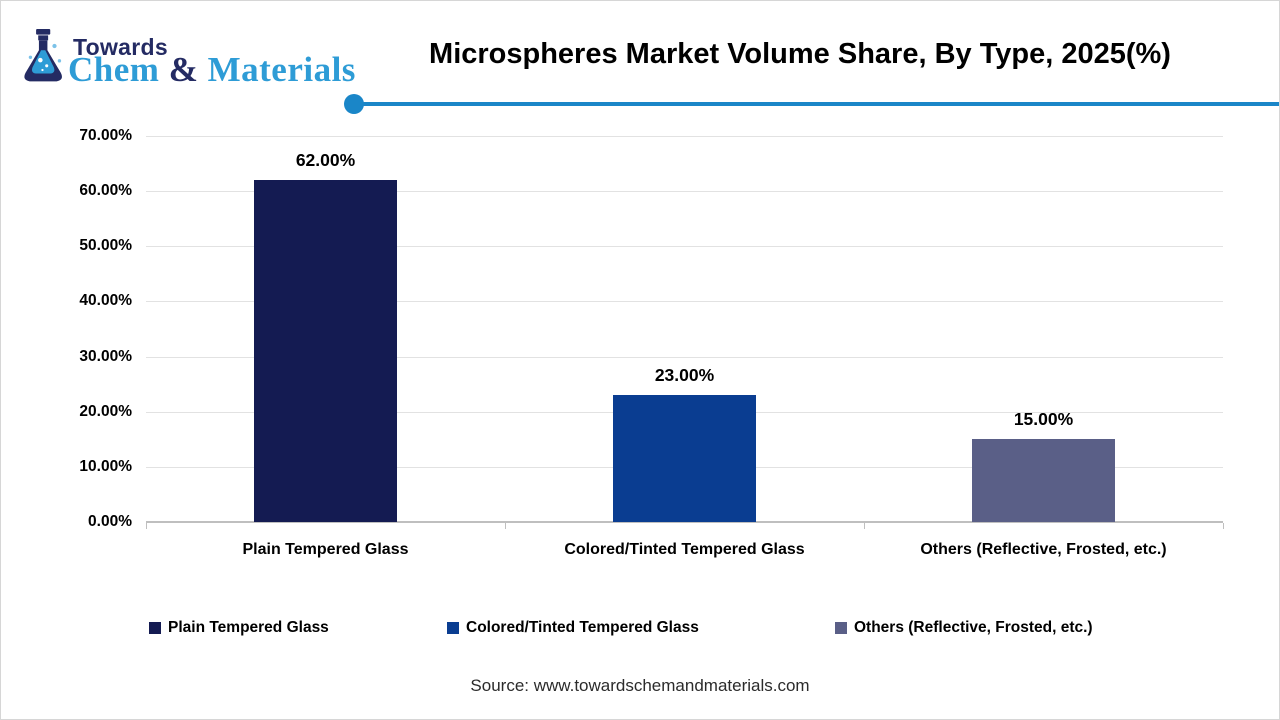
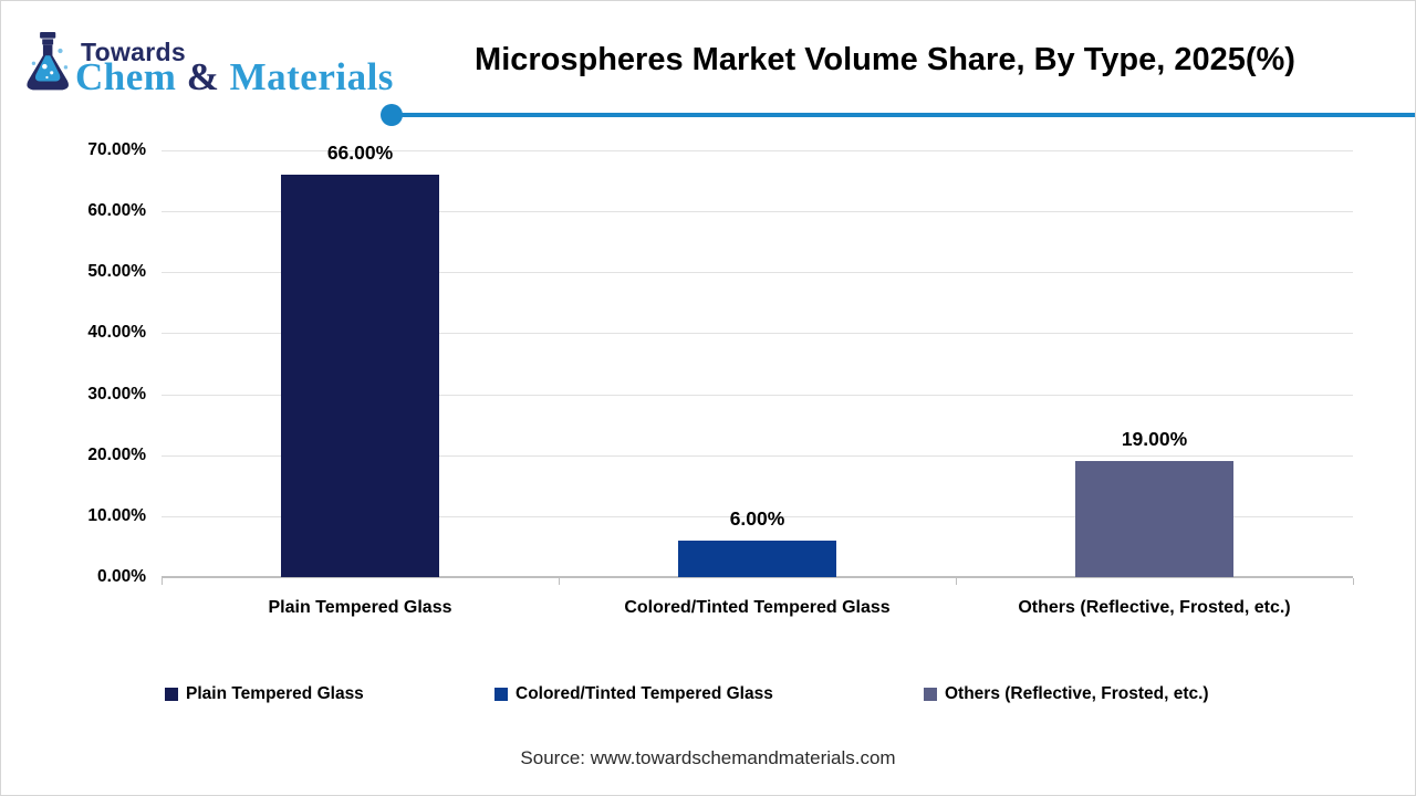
Plain Tempered Glass: 62.00% -> 66.00%
Colored/Tinted Tempered Glass: 23.00% -> 6.00%
Others (Reflective, Frosted, etc.): 15.00% -> 19.00%
